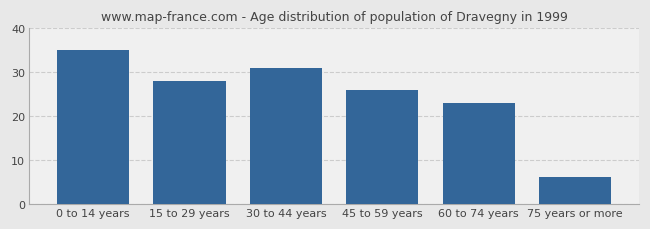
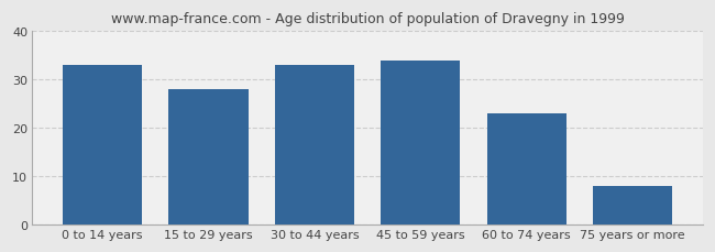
0 to 14 years: 35 -> 33
30 to 44 years: 31 -> 33
45 to 59 years: 26 -> 34
75 years or more: 6 -> 8
